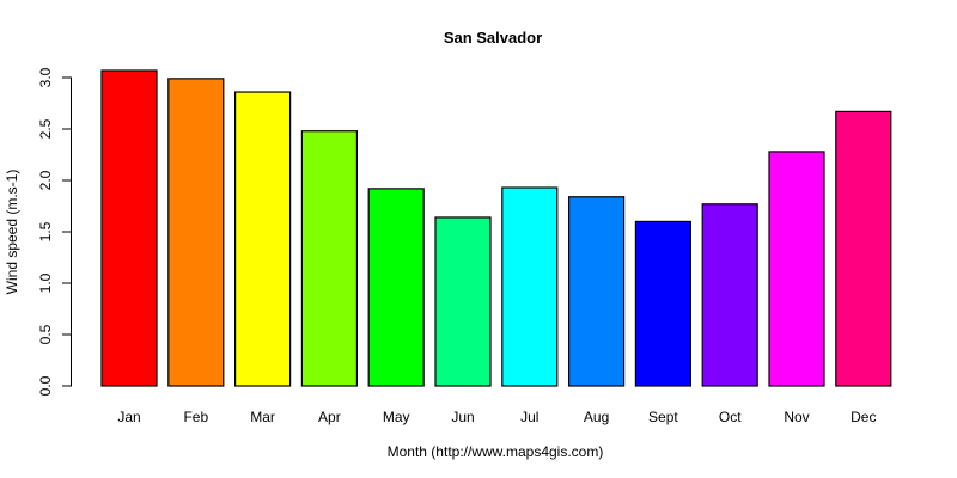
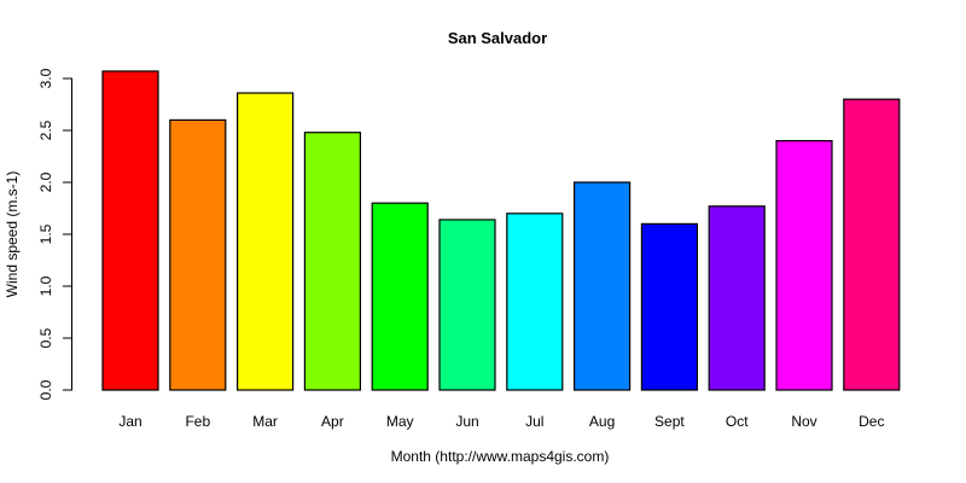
Feb: 3.0 -> 2.6
May: 1.9 -> 1.8
Jul: 1.9 -> 1.7
Aug: 1.8 -> 2.0
Nov: 2.3 -> 2.4
Dec: 2.7 -> 2.8
